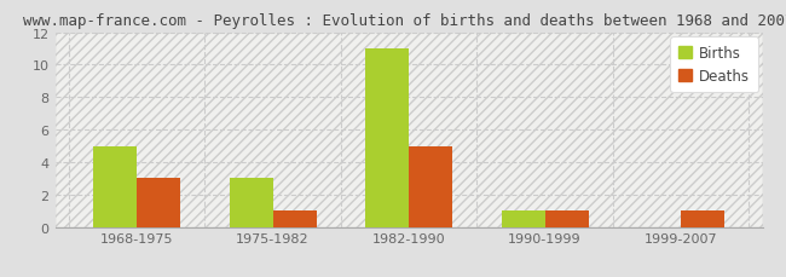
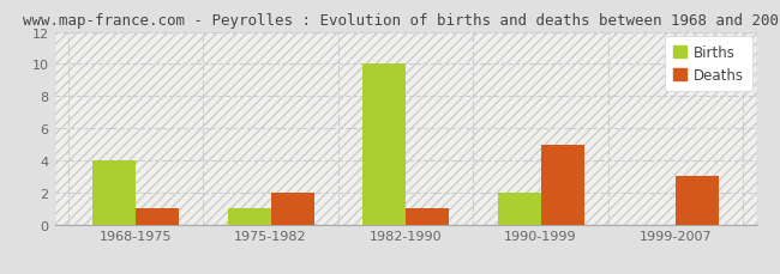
Births/1968-1975: 5 -> 4
Deaths/1968-1975: 3 -> 1
Births/1975-1982: 3 -> 1
Deaths/1975-1982: 1 -> 2
Births/1982-1990: 11 -> 10
Deaths/1982-1990: 5 -> 1
Births/1990-1999: 1 -> 2
Deaths/1990-1999: 1 -> 5
Deaths/1999-2007: 1 -> 3
